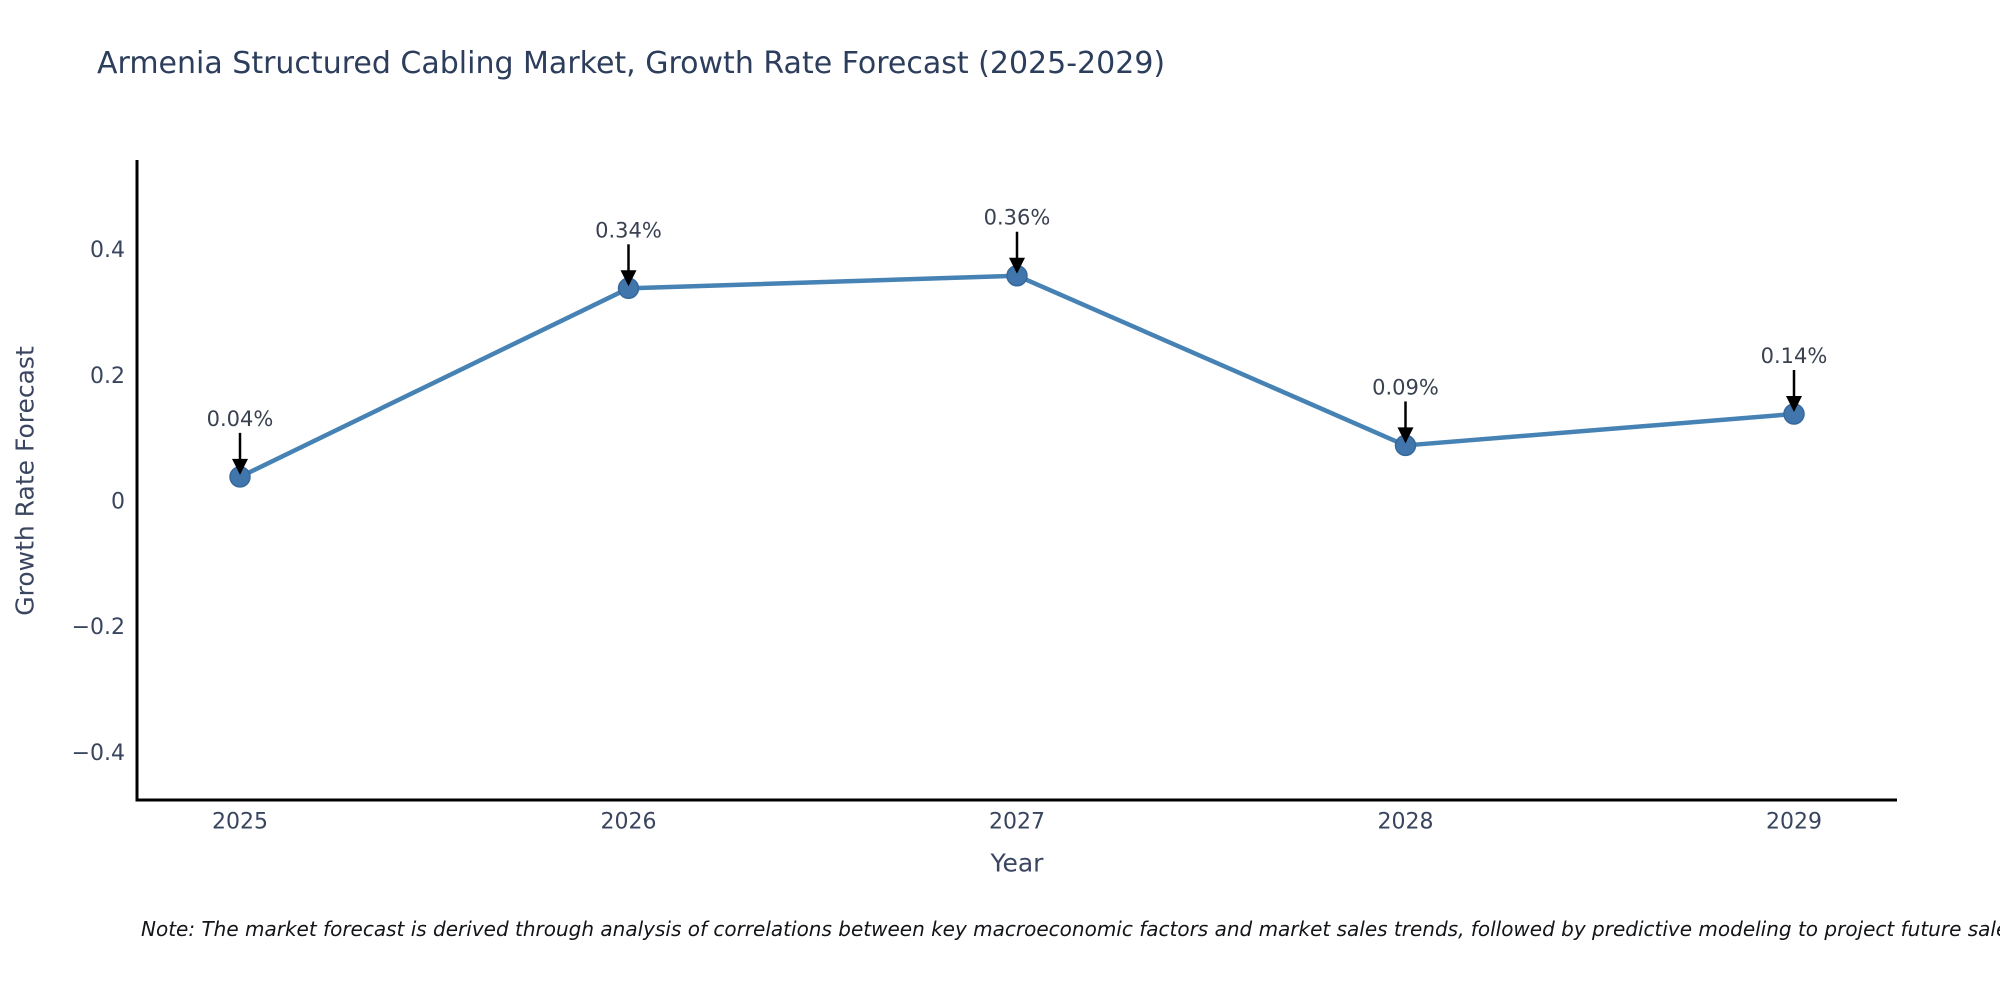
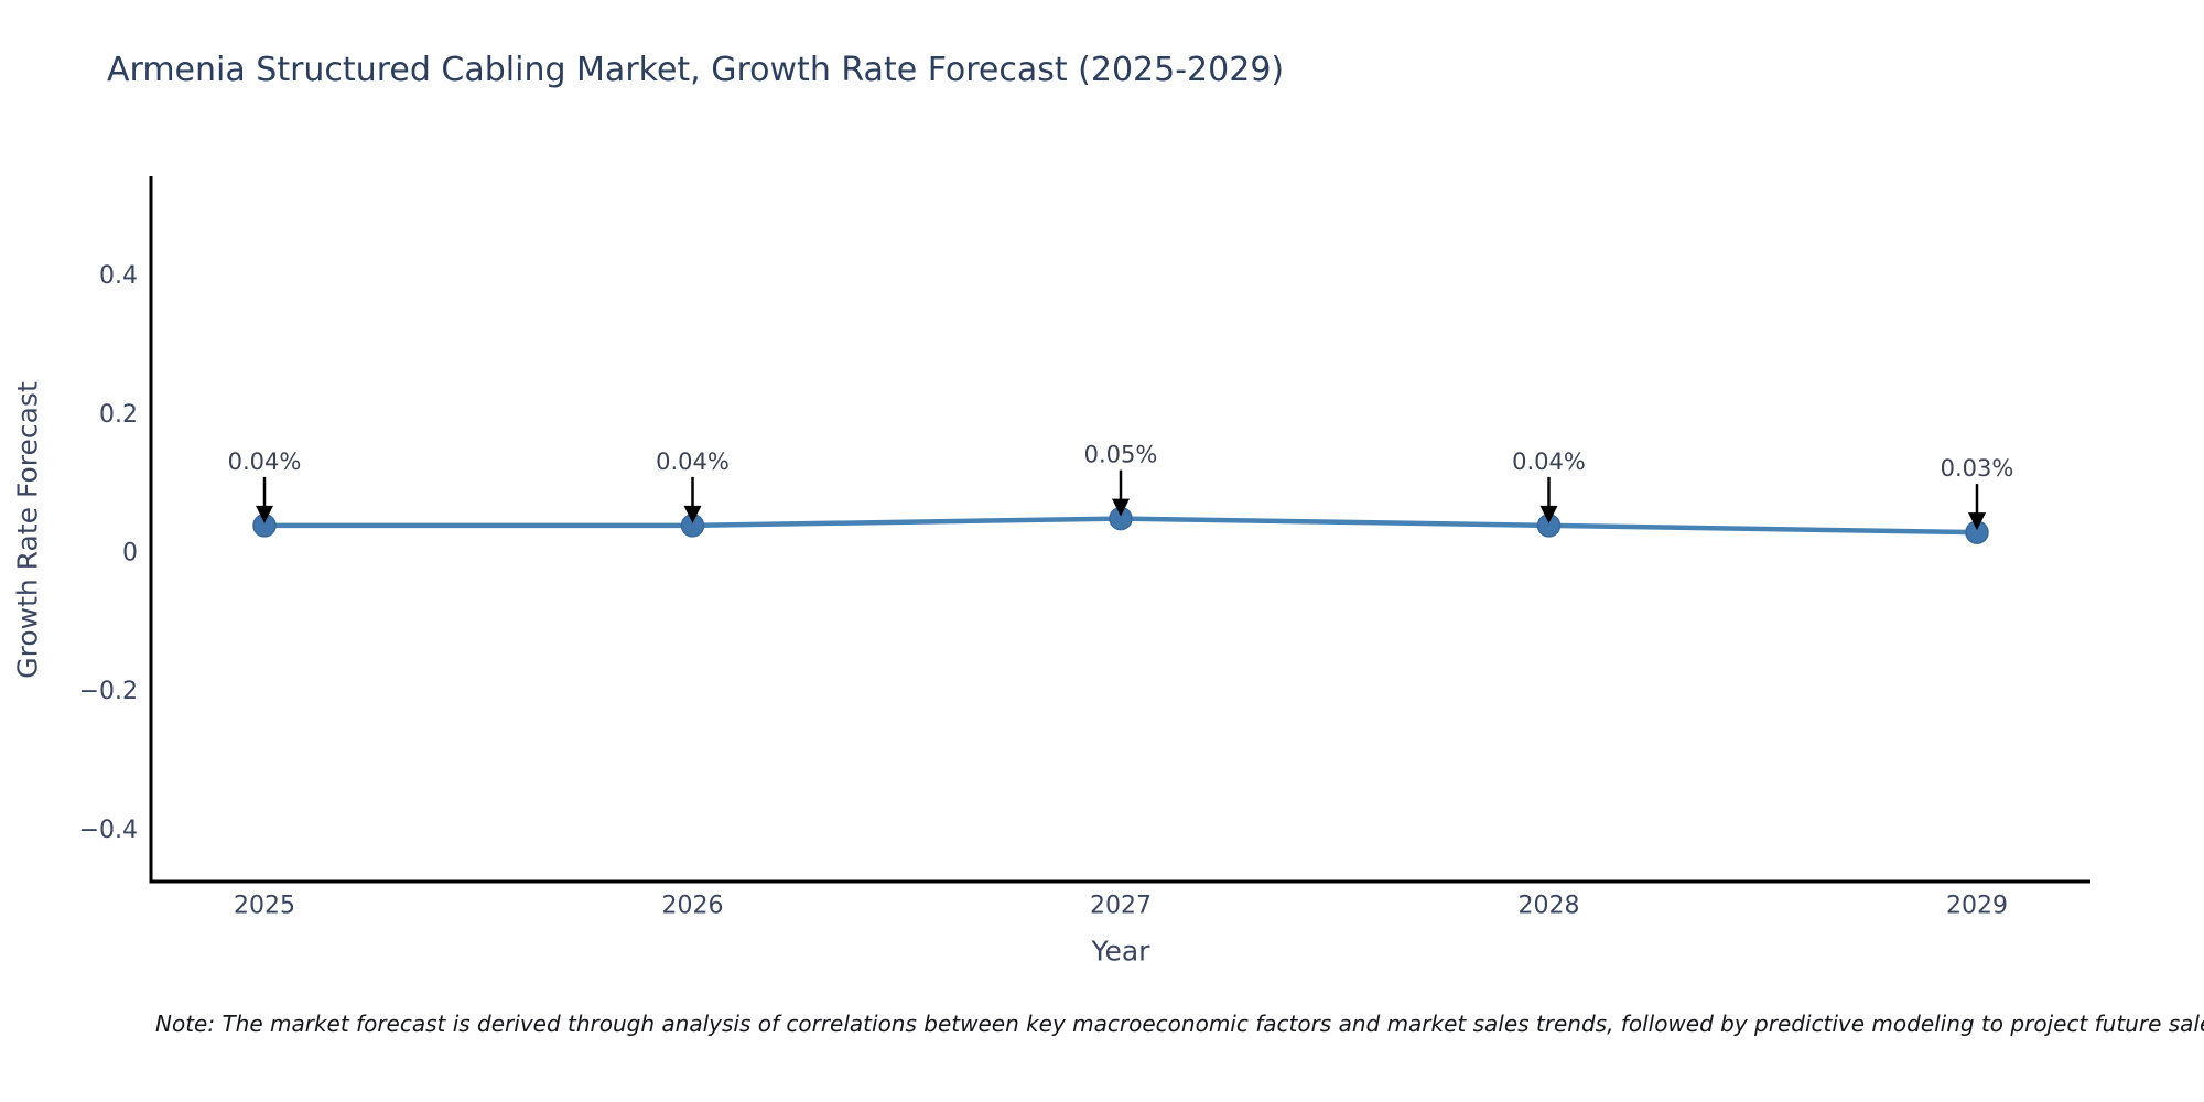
2026: 0.34% -> 0.04%
2027: 0.36% -> 0.05%
2028: 0.09% -> 0.04%
2029: 0.14% -> 0.03%
